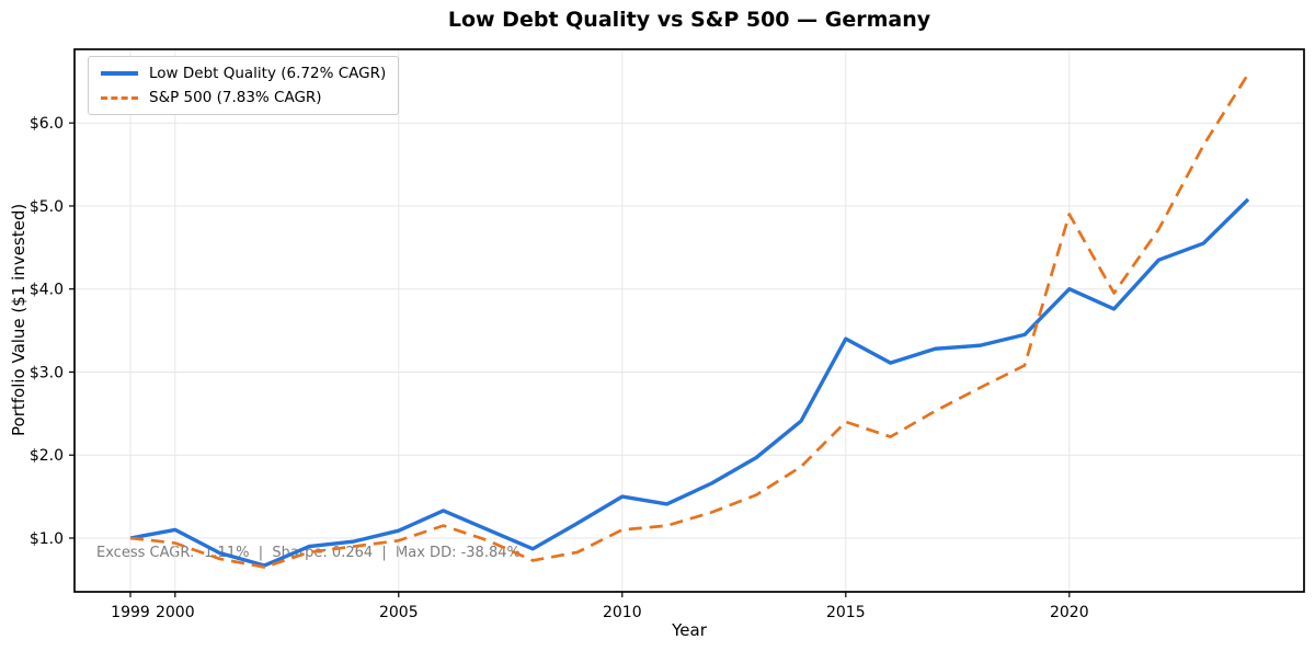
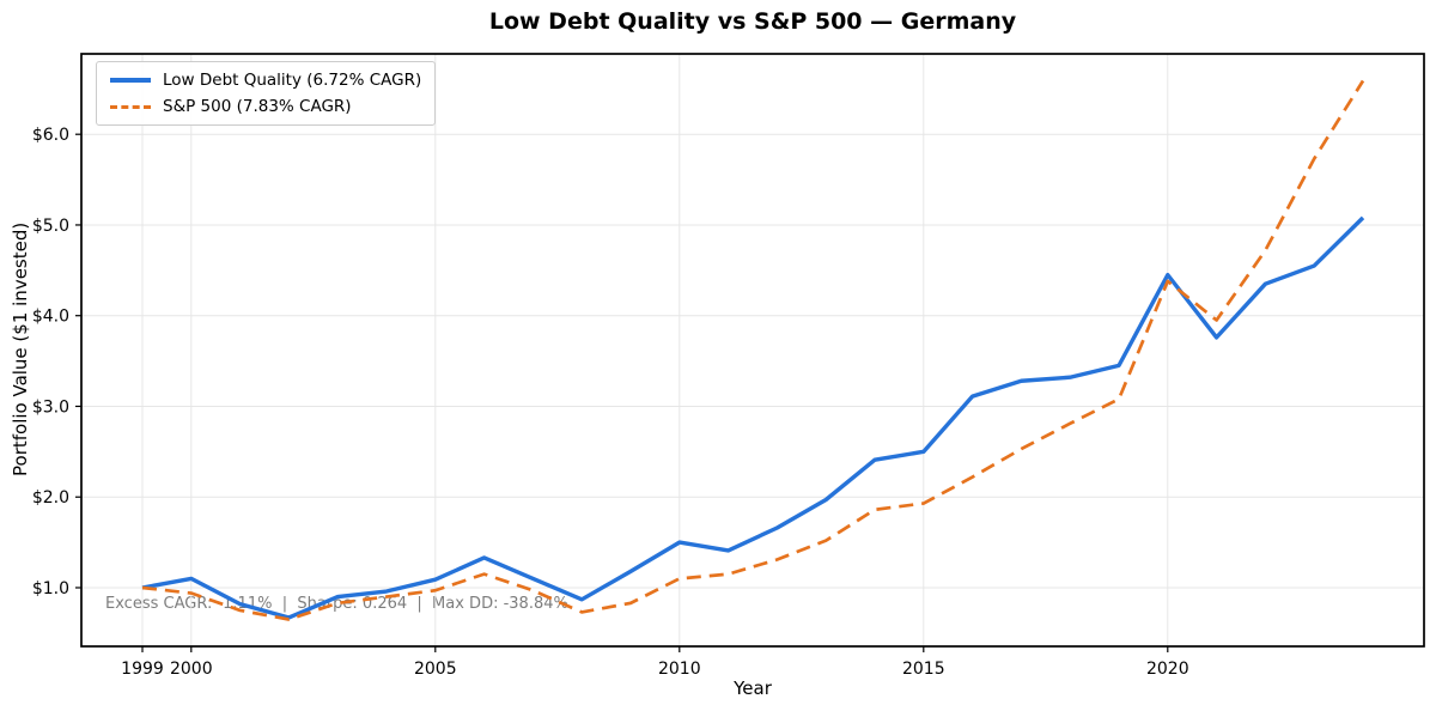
Low Debt Quality (6.72% CAGR)/2015: $3.4 -> $2.5
S&P 500 (7.83% CAGR)/2015: $2.4 -> $1.9
Low Debt Quality (6.72% CAGR)/2020: $4.0 -> $4.5
S&P 500 (7.83% CAGR)/2020: $4.9 -> $4.4
